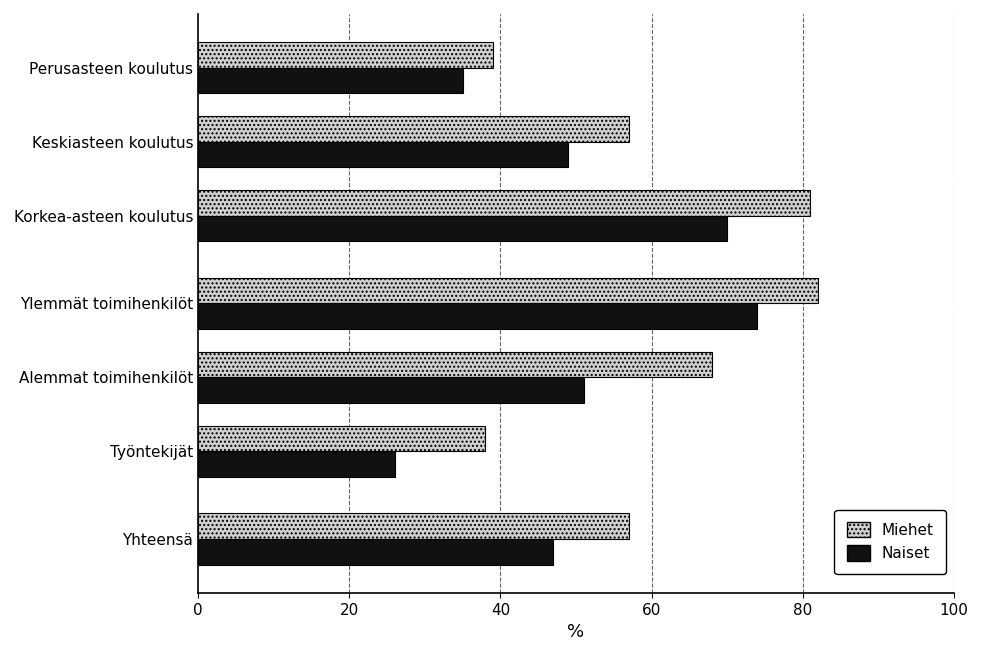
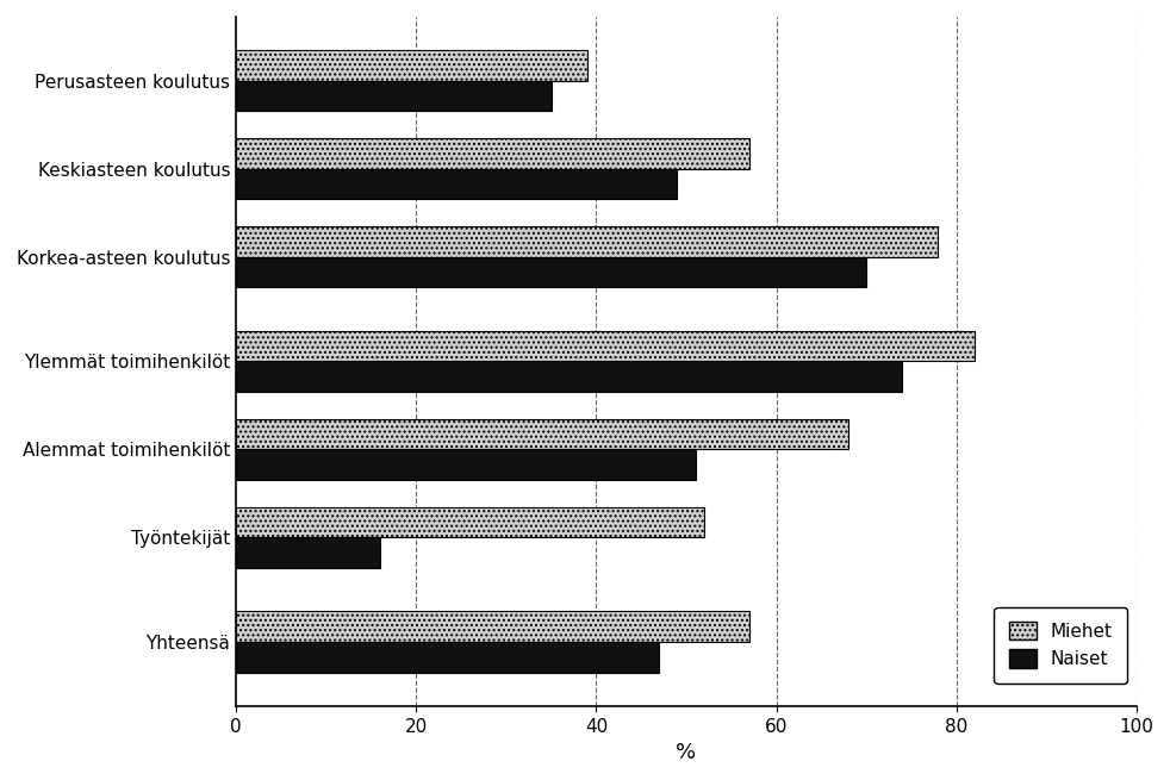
Miehet/Korkea-asteen koulutus: 81 -> 78
Miehet/Työntekijät: 38 -> 52
Naiset/Työntekijät: 26 -> 16
